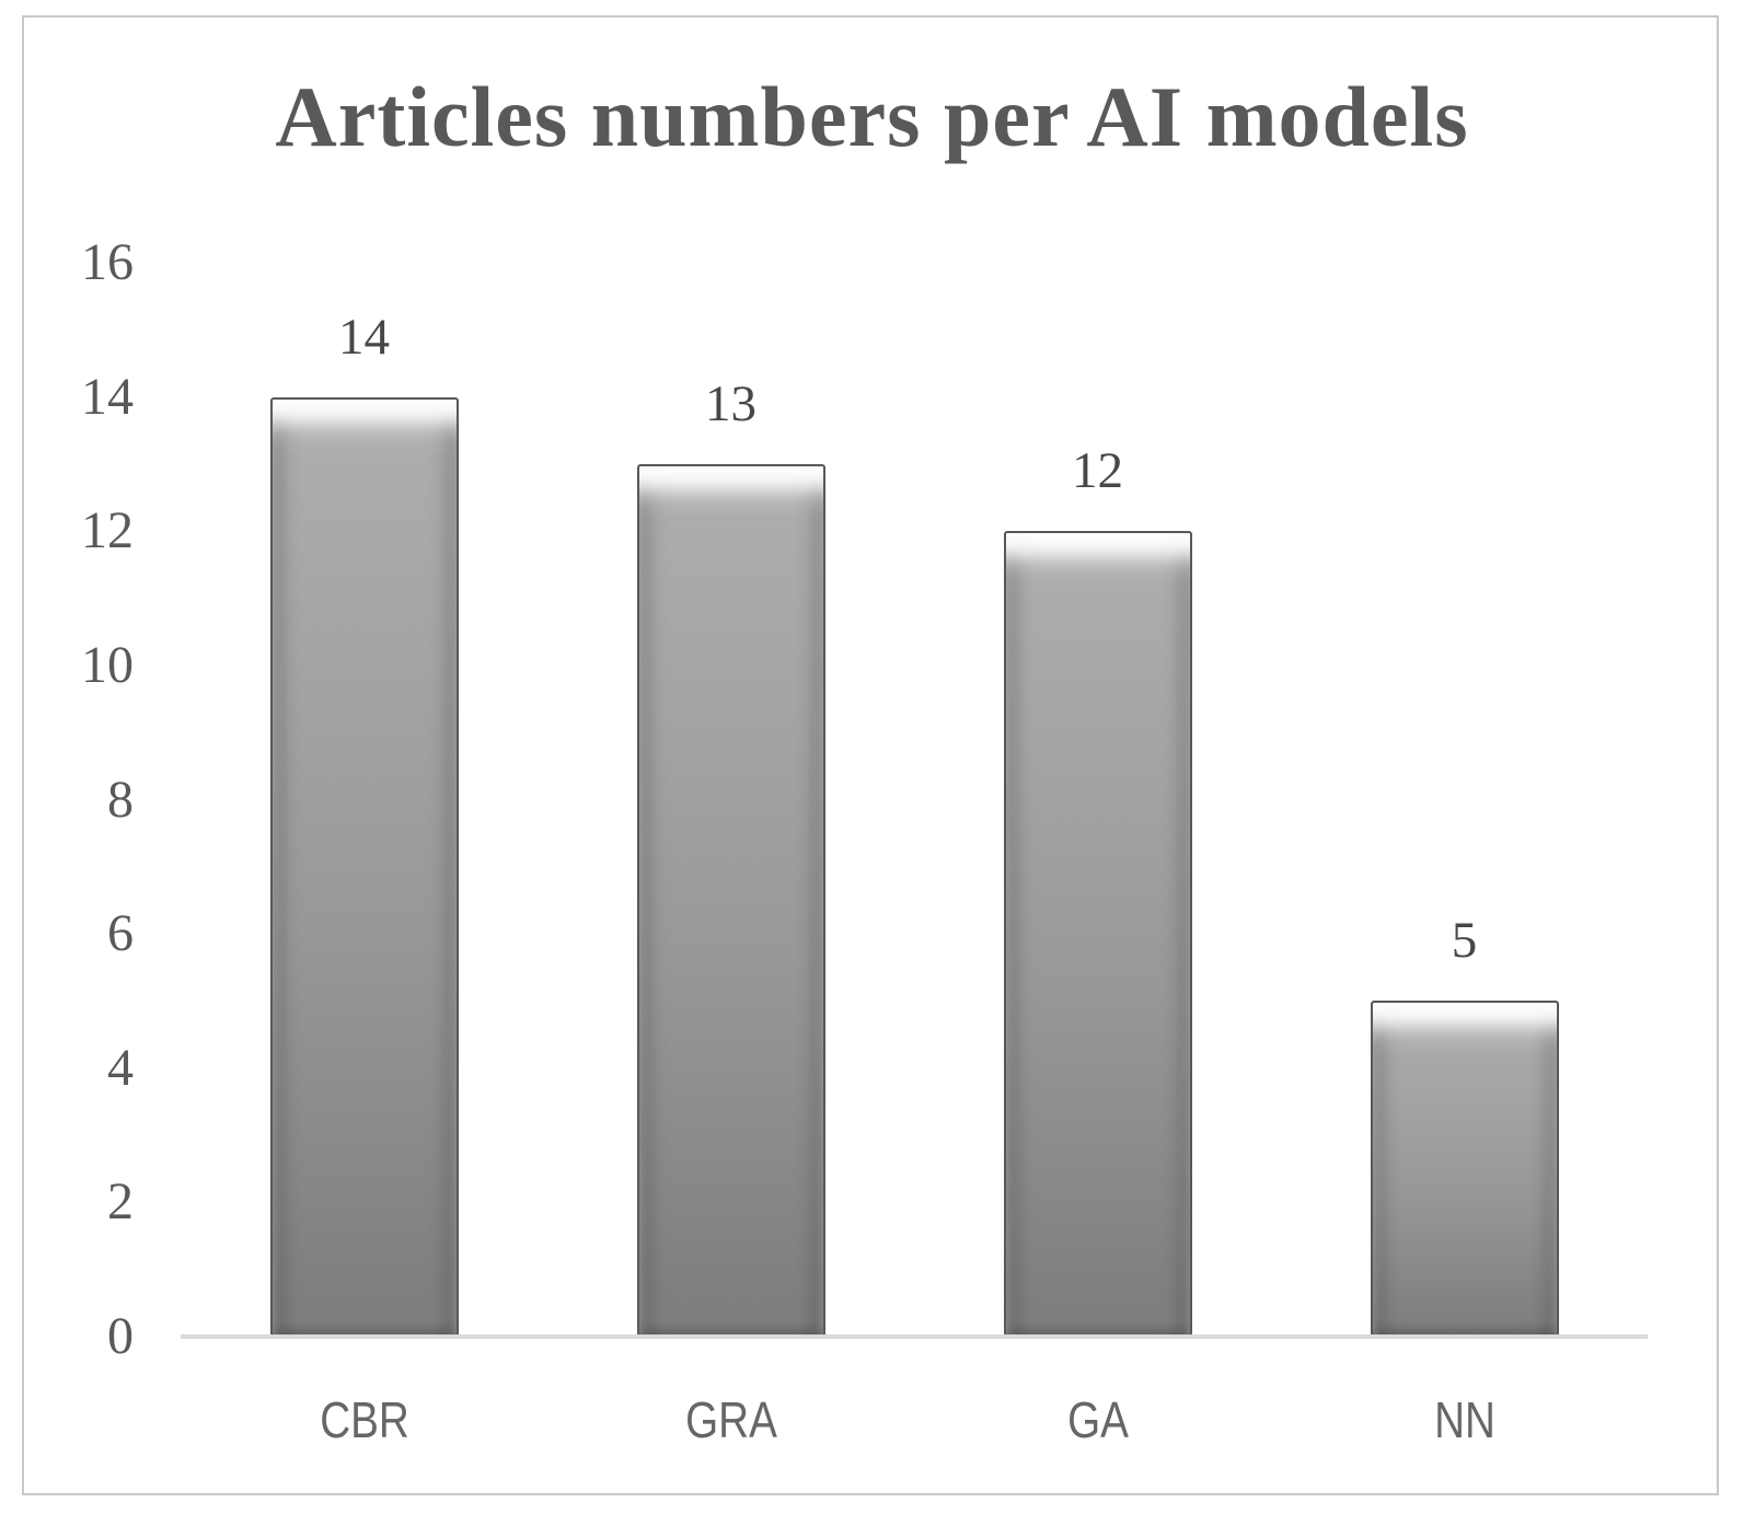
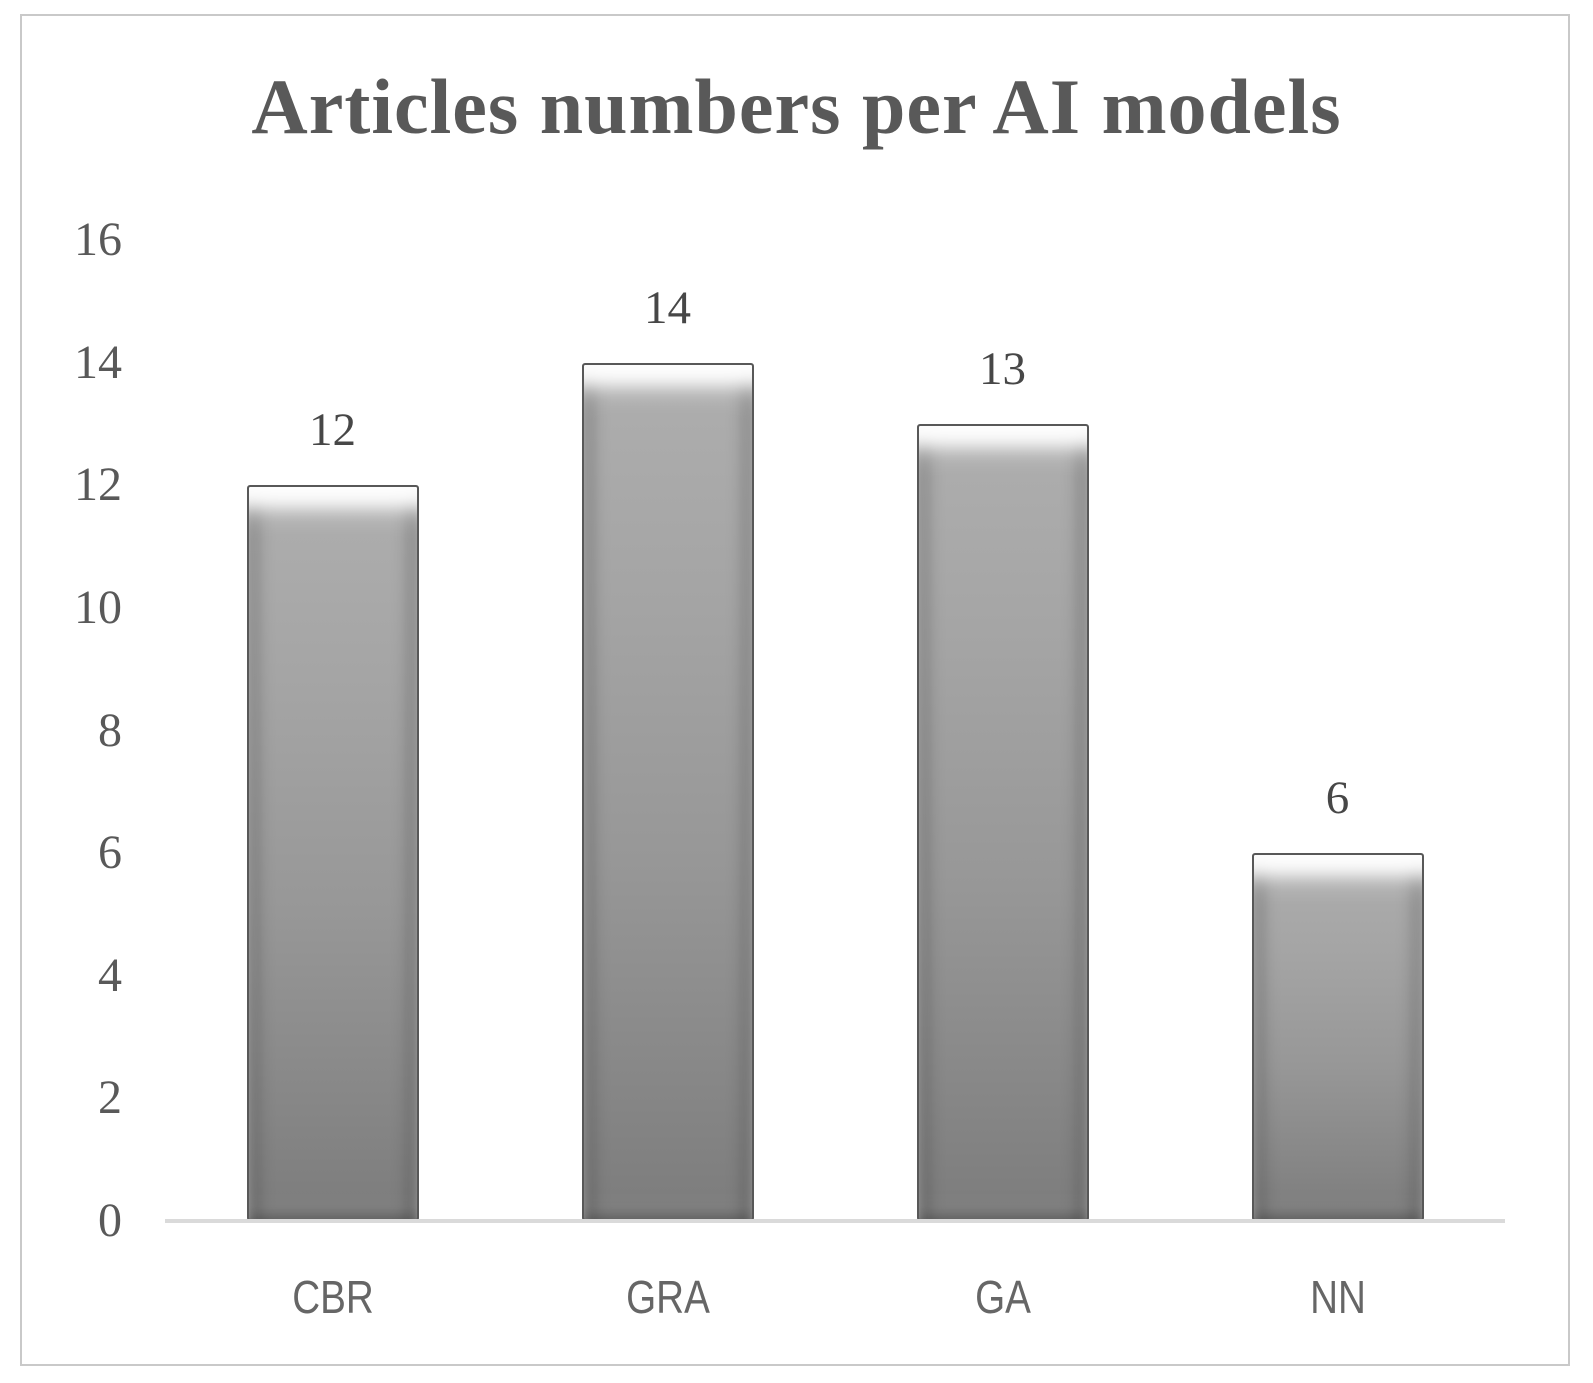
CBR: 14 -> 12
GRA: 13 -> 14
GA: 12 -> 13
NN: 5 -> 6
